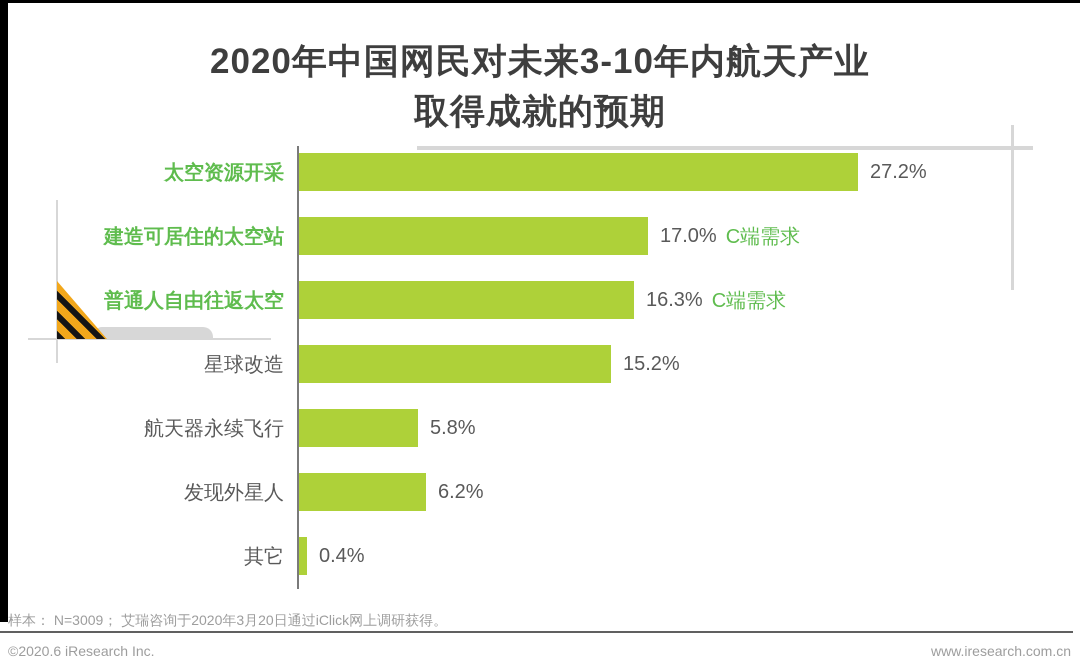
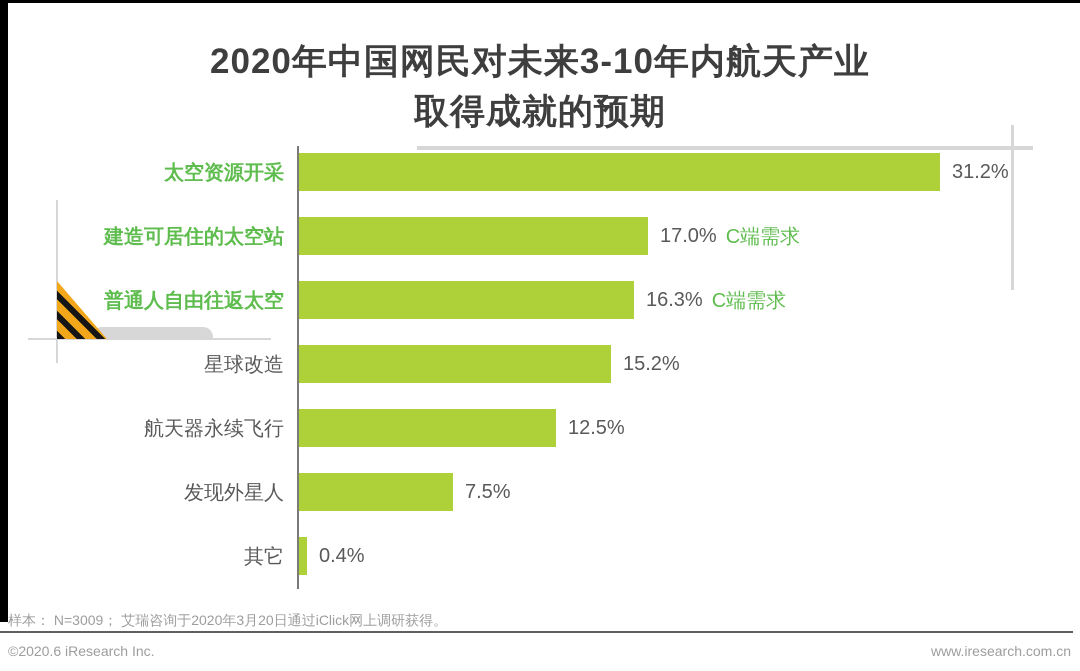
太空资源开采: 27.2% -> 31.2%
航天器永续飞行: 5.8% -> 12.5%
发现外星人: 6.2% -> 7.5%
